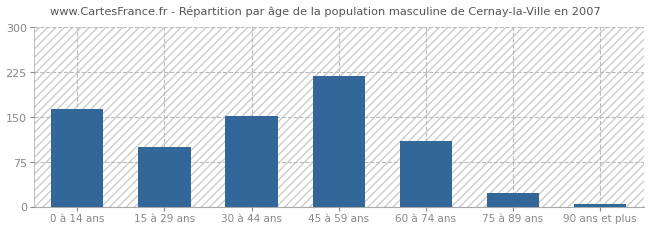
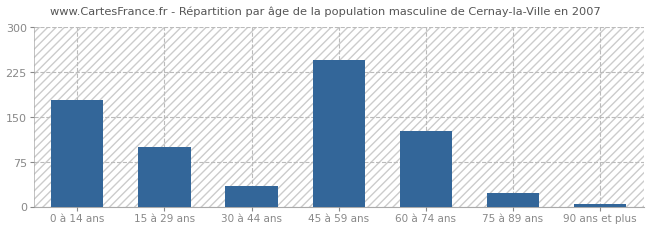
0 à 14 ans: 163 -> 178
30 à 44 ans: 152 -> 34
45 à 59 ans: 218 -> 244
60 à 74 ans: 110 -> 126
